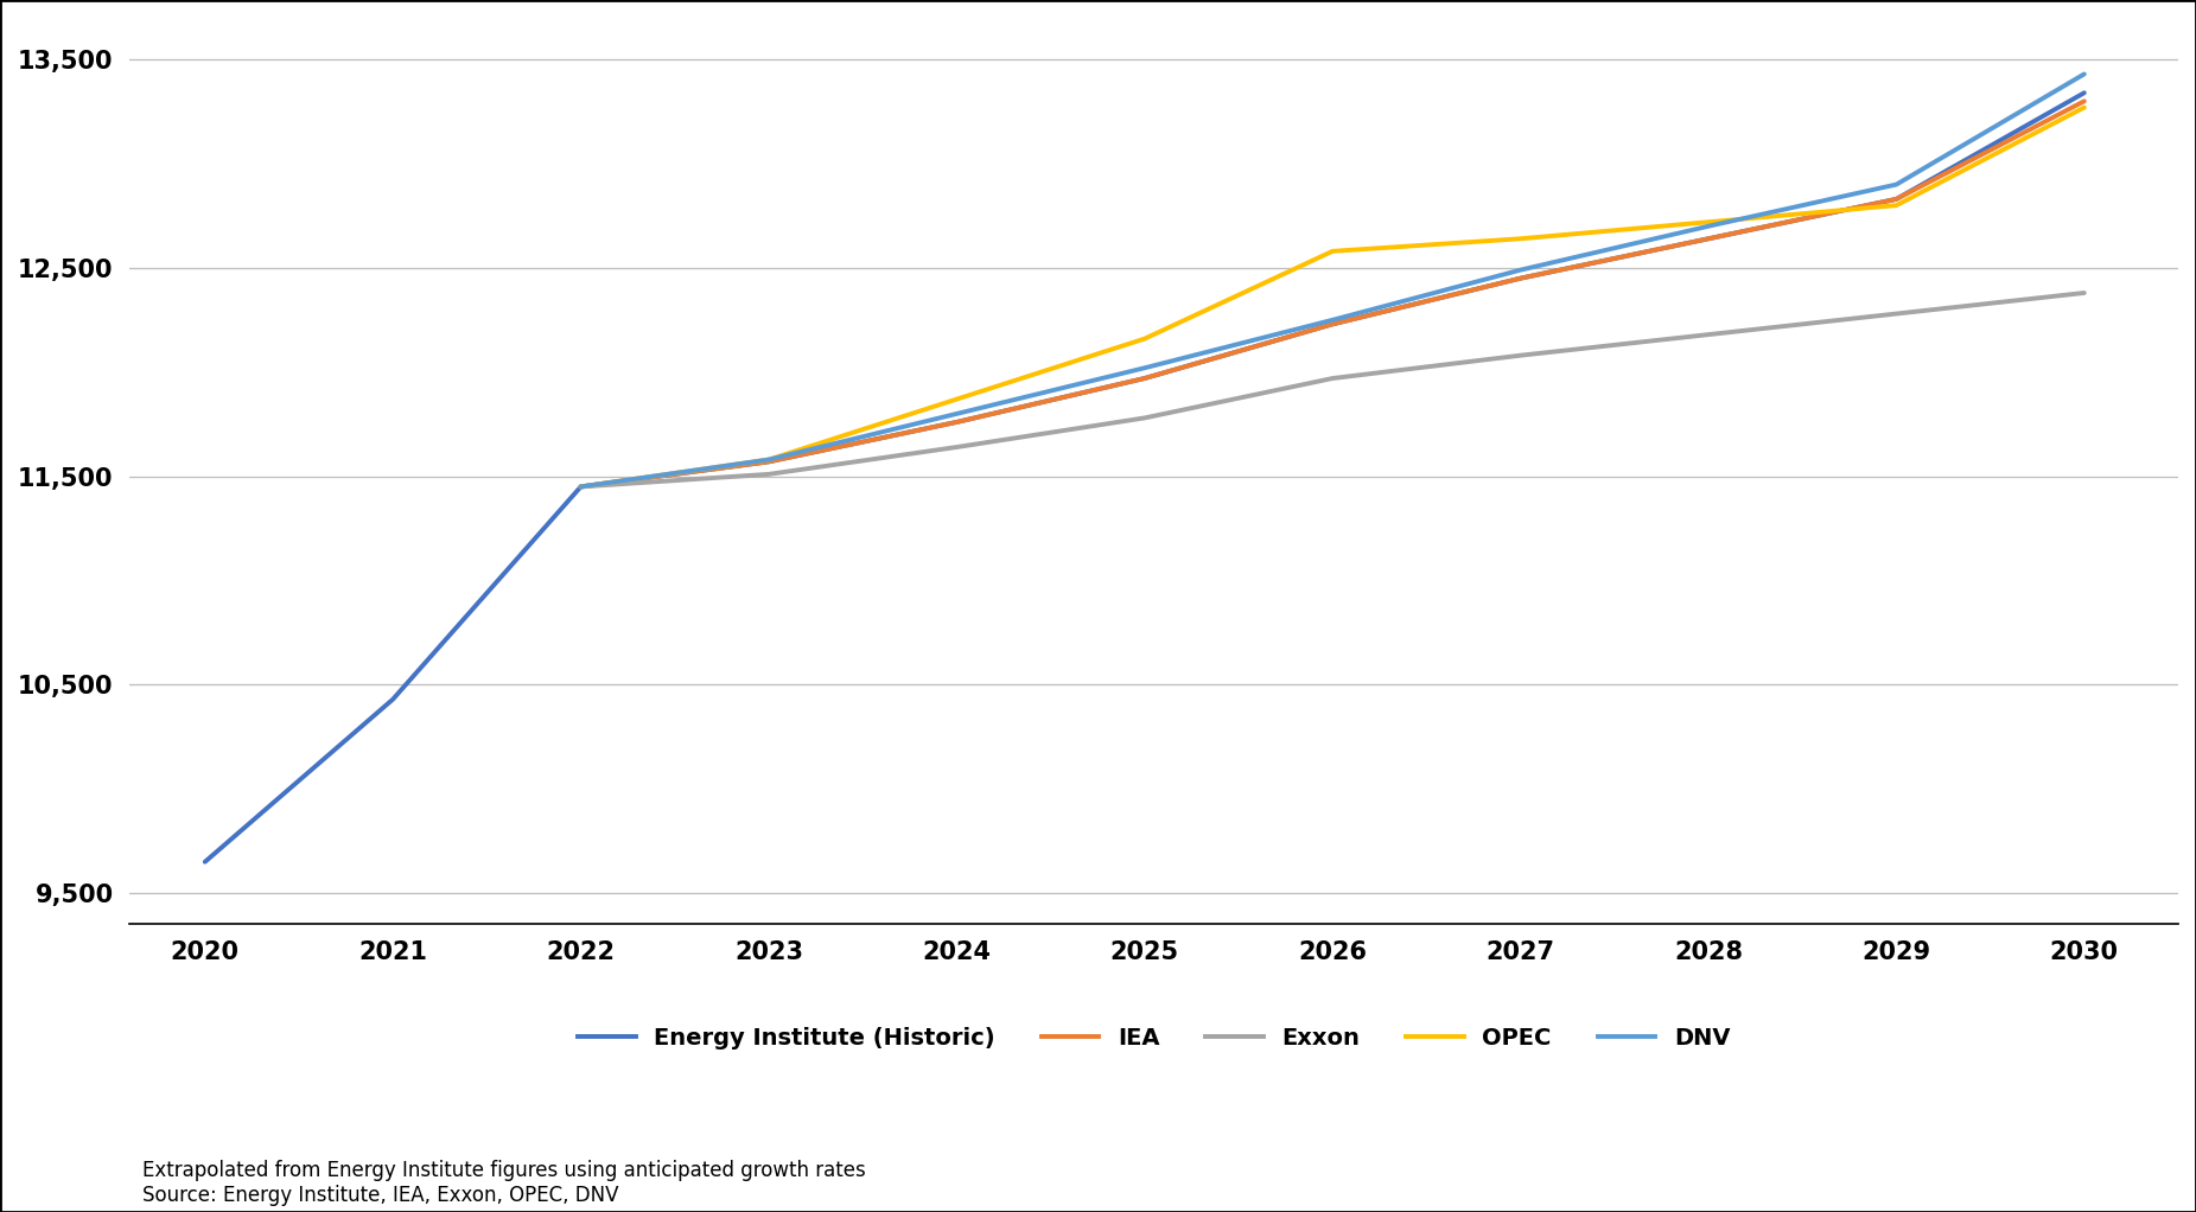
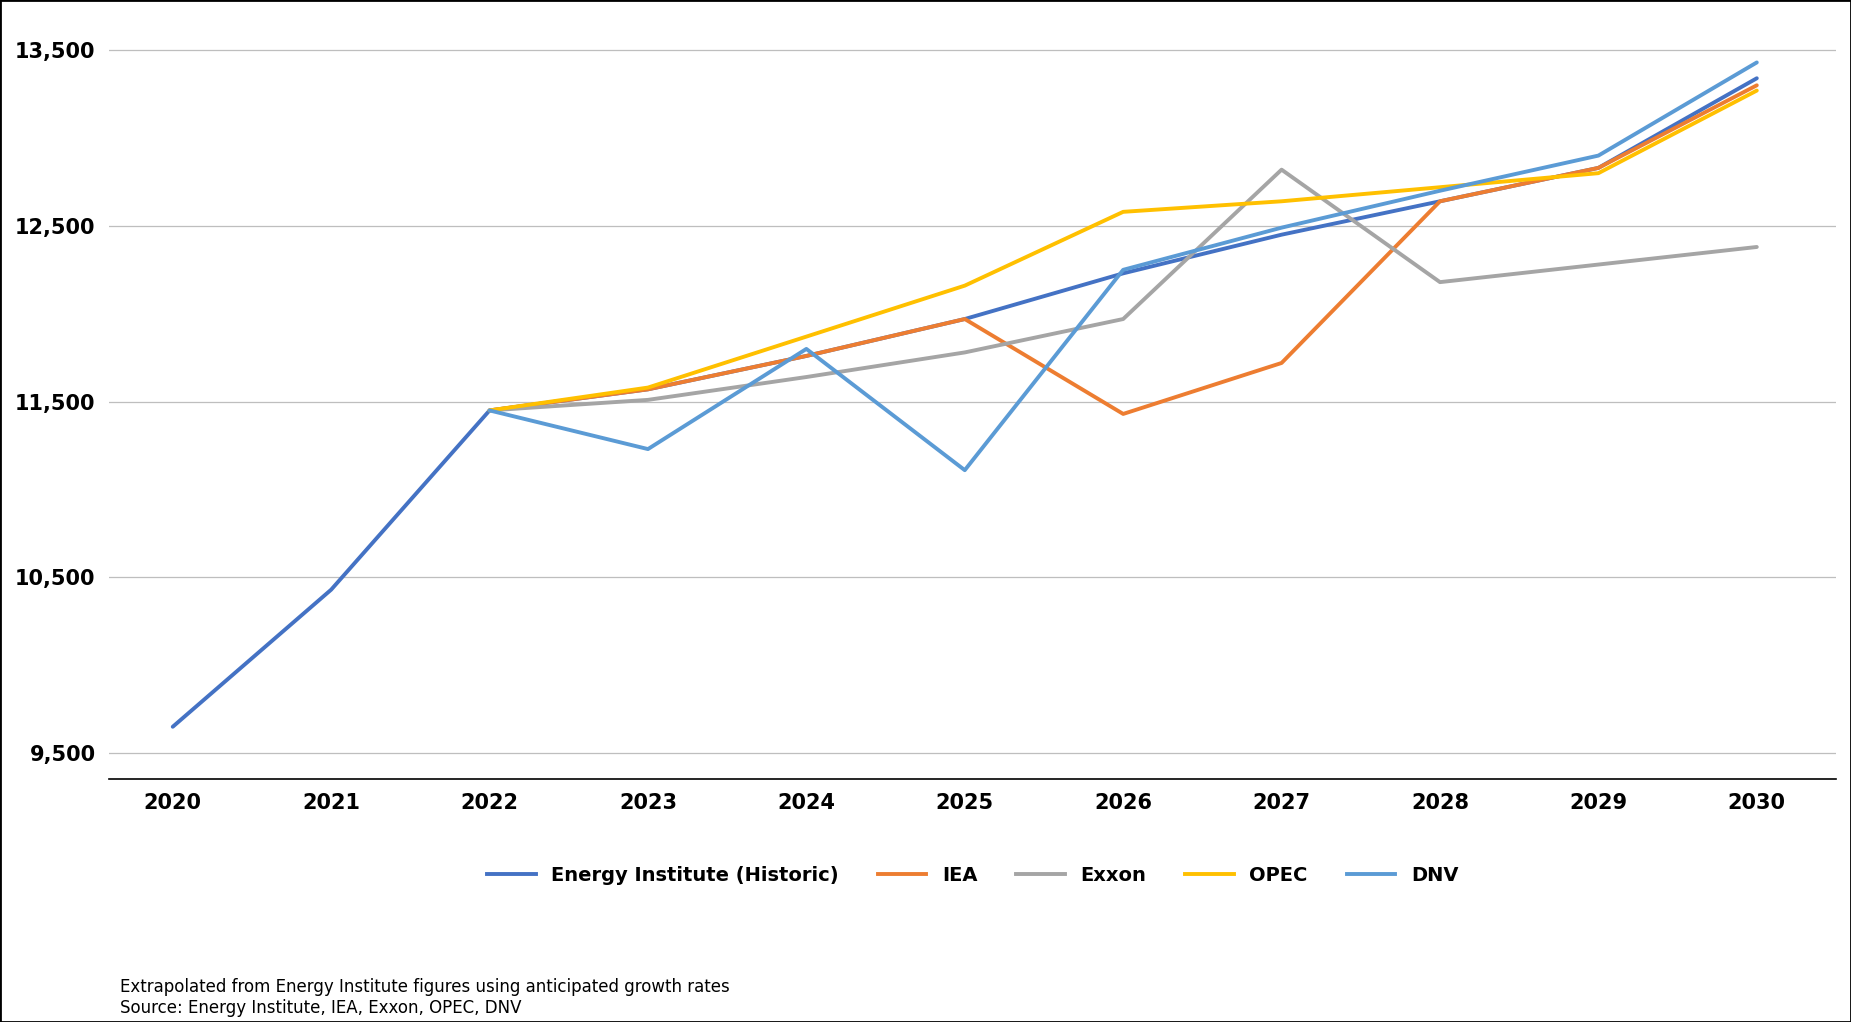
DNV/2023: 11,580 -> 11,230
DNV/2025: 12,020 -> 11,110
IEA/2026: 12,230 -> 11,430
IEA/2027: 12,450 -> 11,720
Exxon/2027: 12,080 -> 12,820
